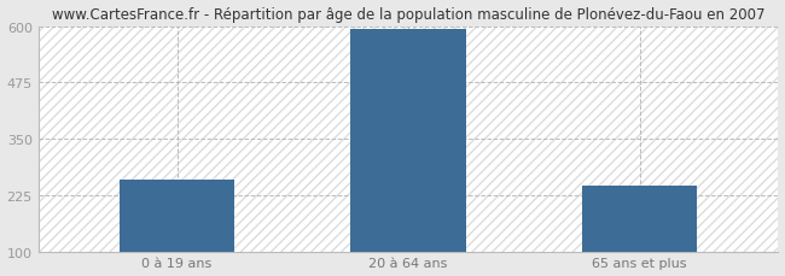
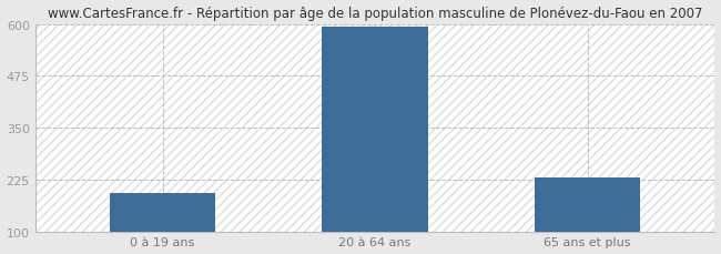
0 à 19 ans: 260 -> 193
65 ans et plus: 245 -> 230
